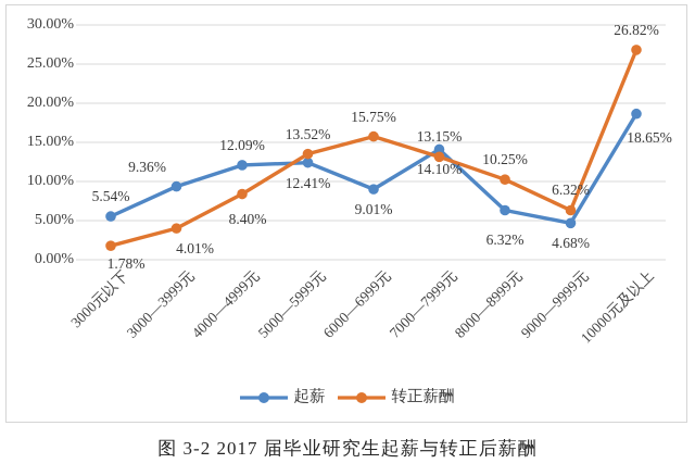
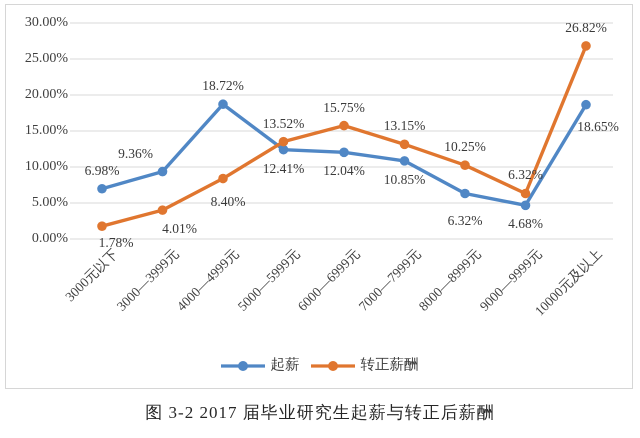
起薪/3000元以下: 5.54% -> 6.98%
起薪/4000—4999元: 12.09% -> 18.72%
起薪/6000—6999元: 9.01% -> 12.04%
起薪/7000—7999元: 14.10% -> 10.85%
